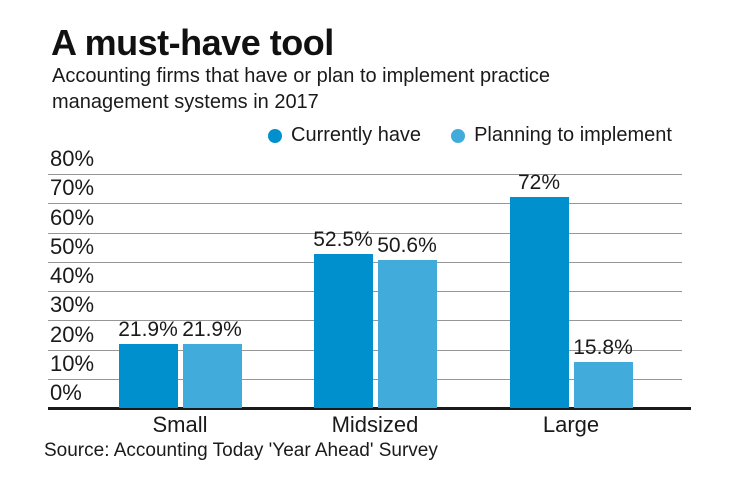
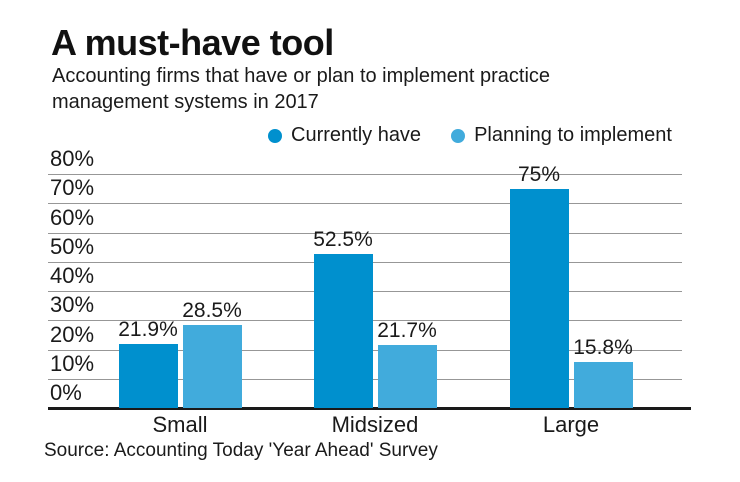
Planning to implement/Small: 21.9% -> 28.5%
Planning to implement/Midsized: 50.6% -> 21.7%
Currently have/Large: 72% -> 75%
